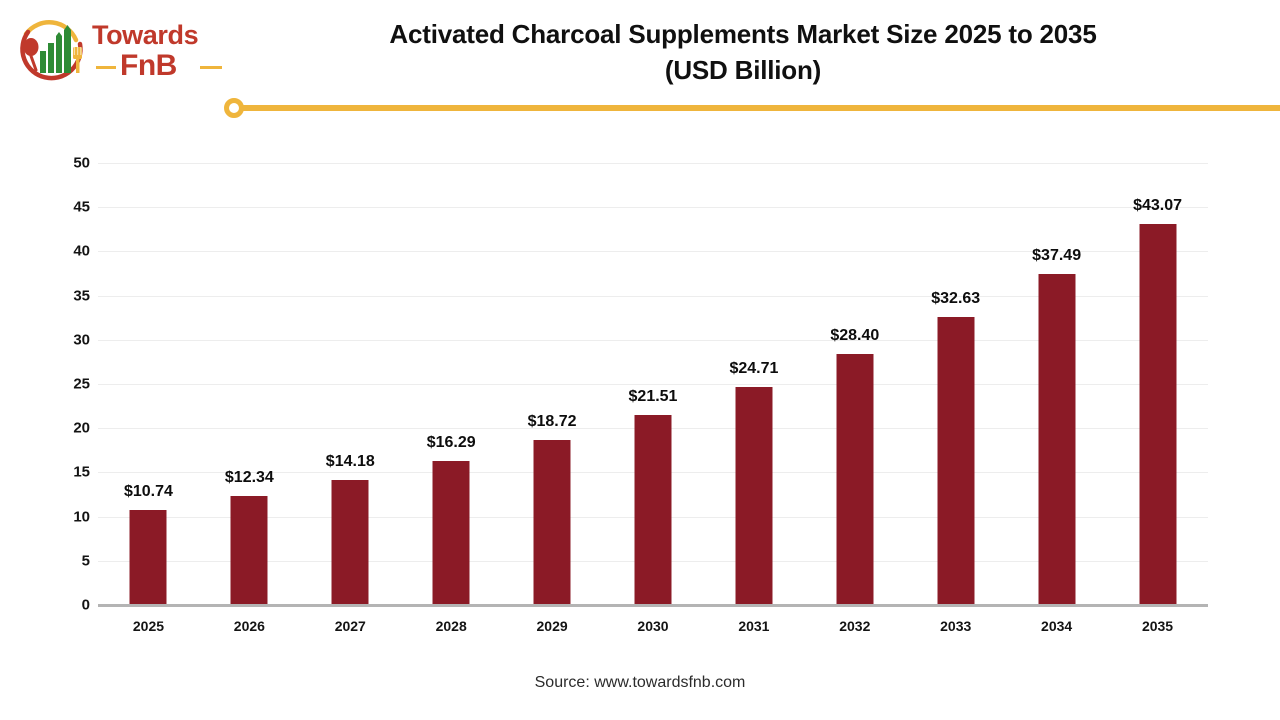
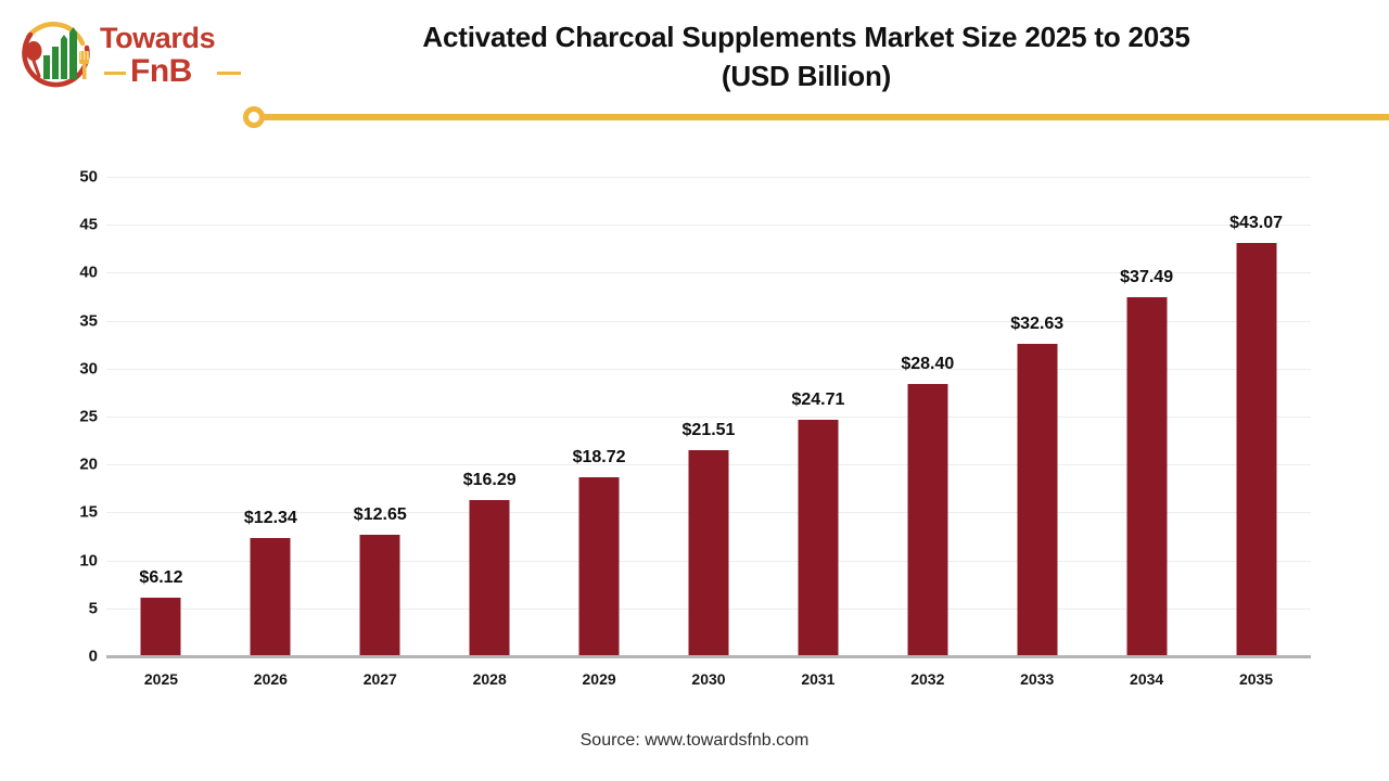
2025: $10.74 -> $6.12
2027: $14.18 -> $12.65
